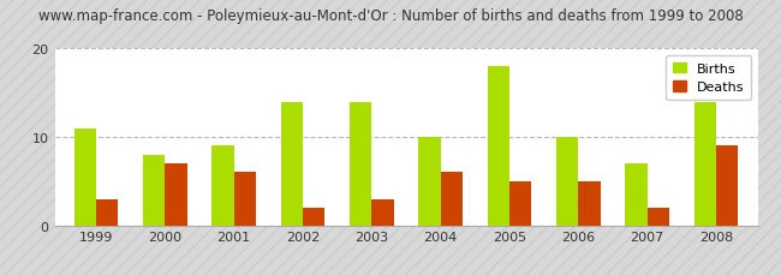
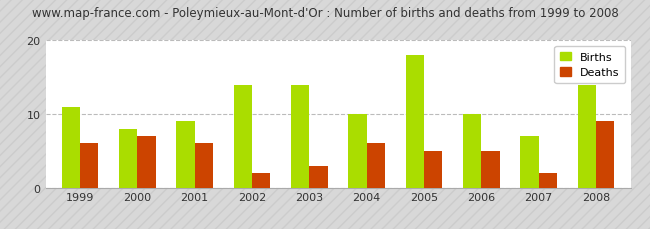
Deaths/1999: 3 -> 6
